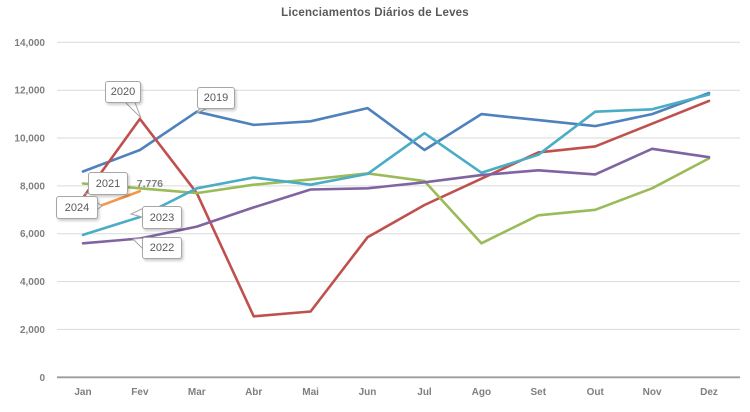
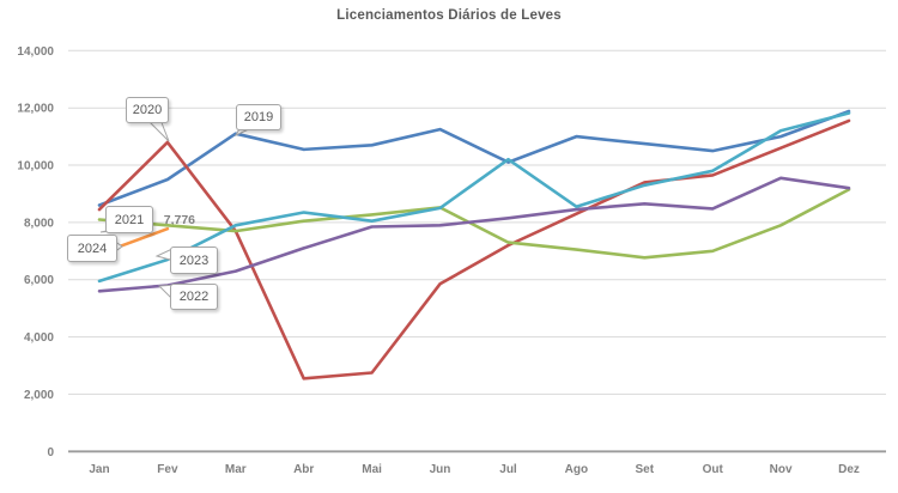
2020/Jan: 7500 -> 8400
2019/Jul: 9500 -> 10100
2021/Jul: 8200 -> 7300
2021/Ago: 5600 -> 7000
2023/Out: 11100 -> 9800
